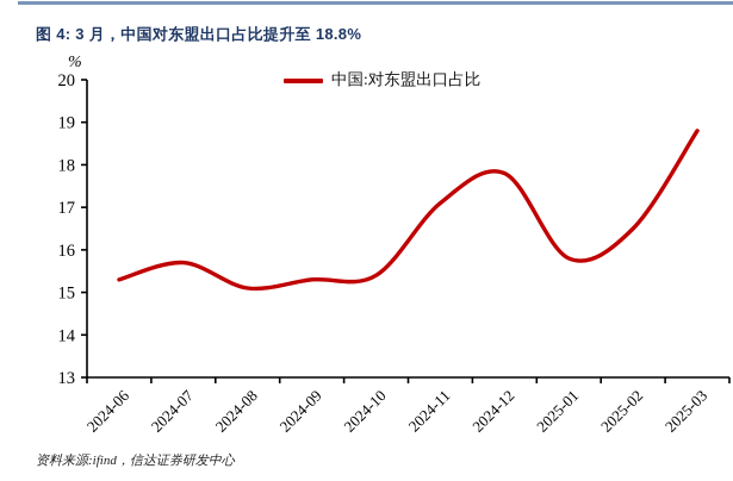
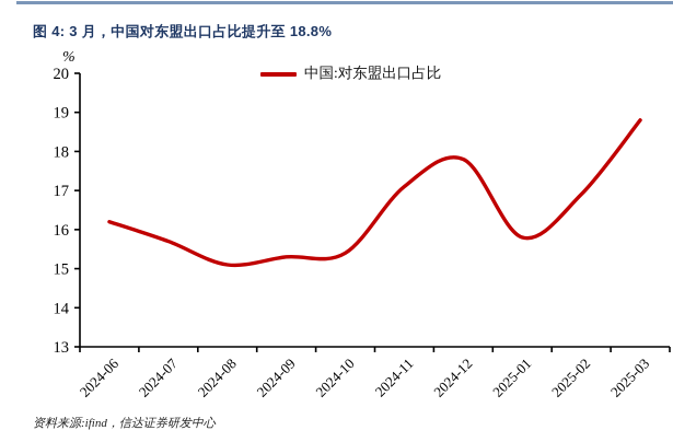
2024-06: 15.3 -> 16.2
2025-02: 16.5 -> 16.9
